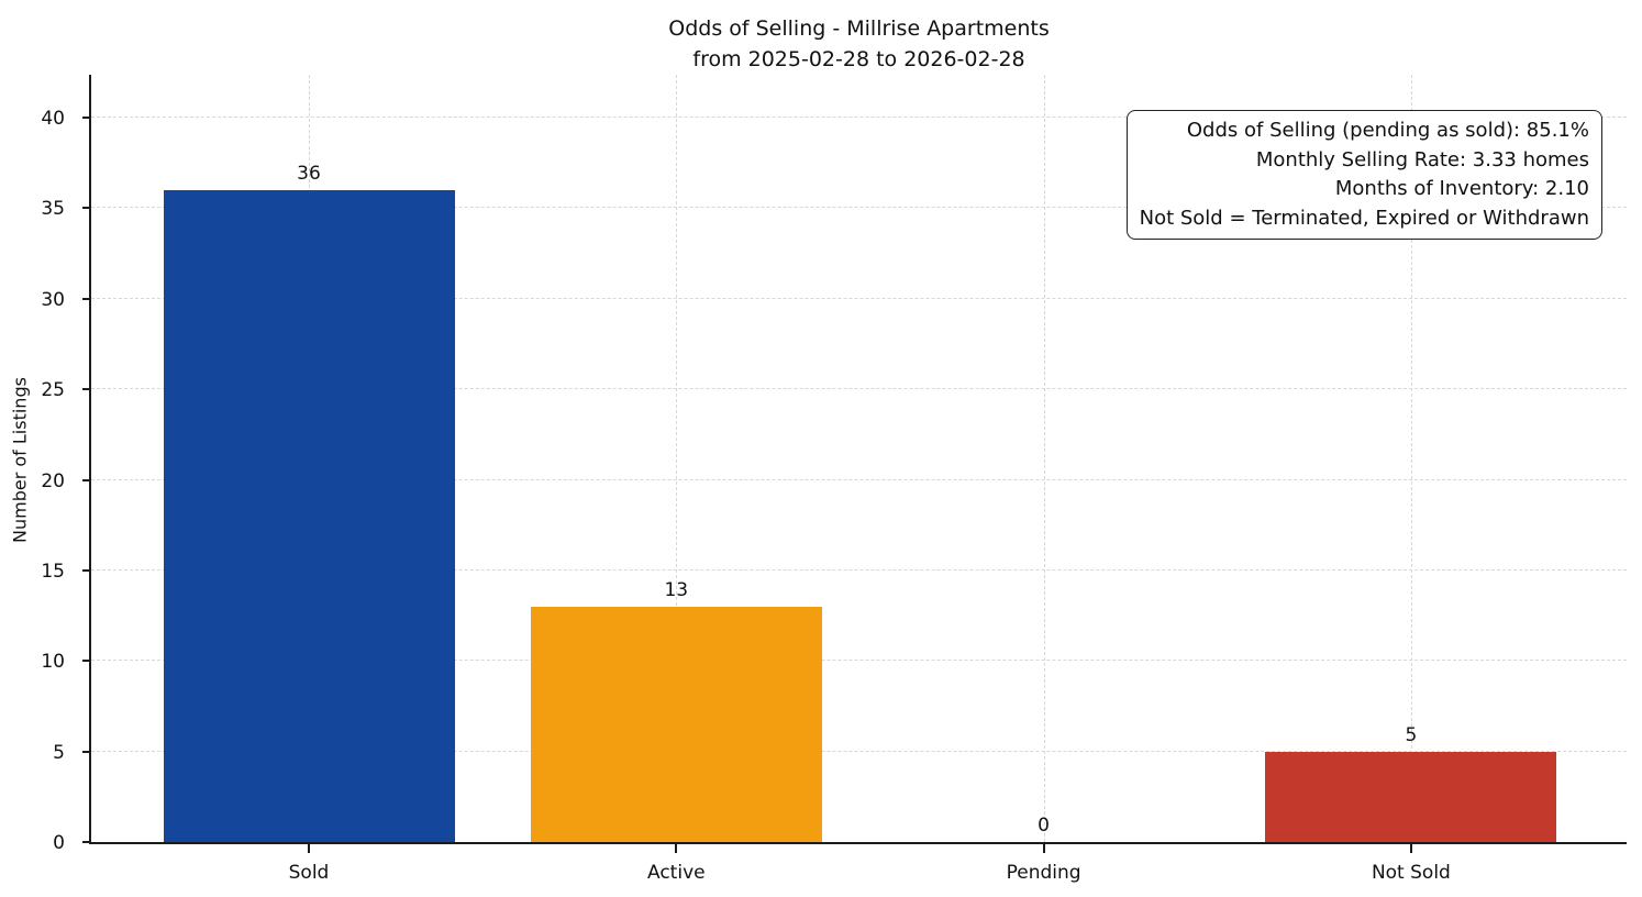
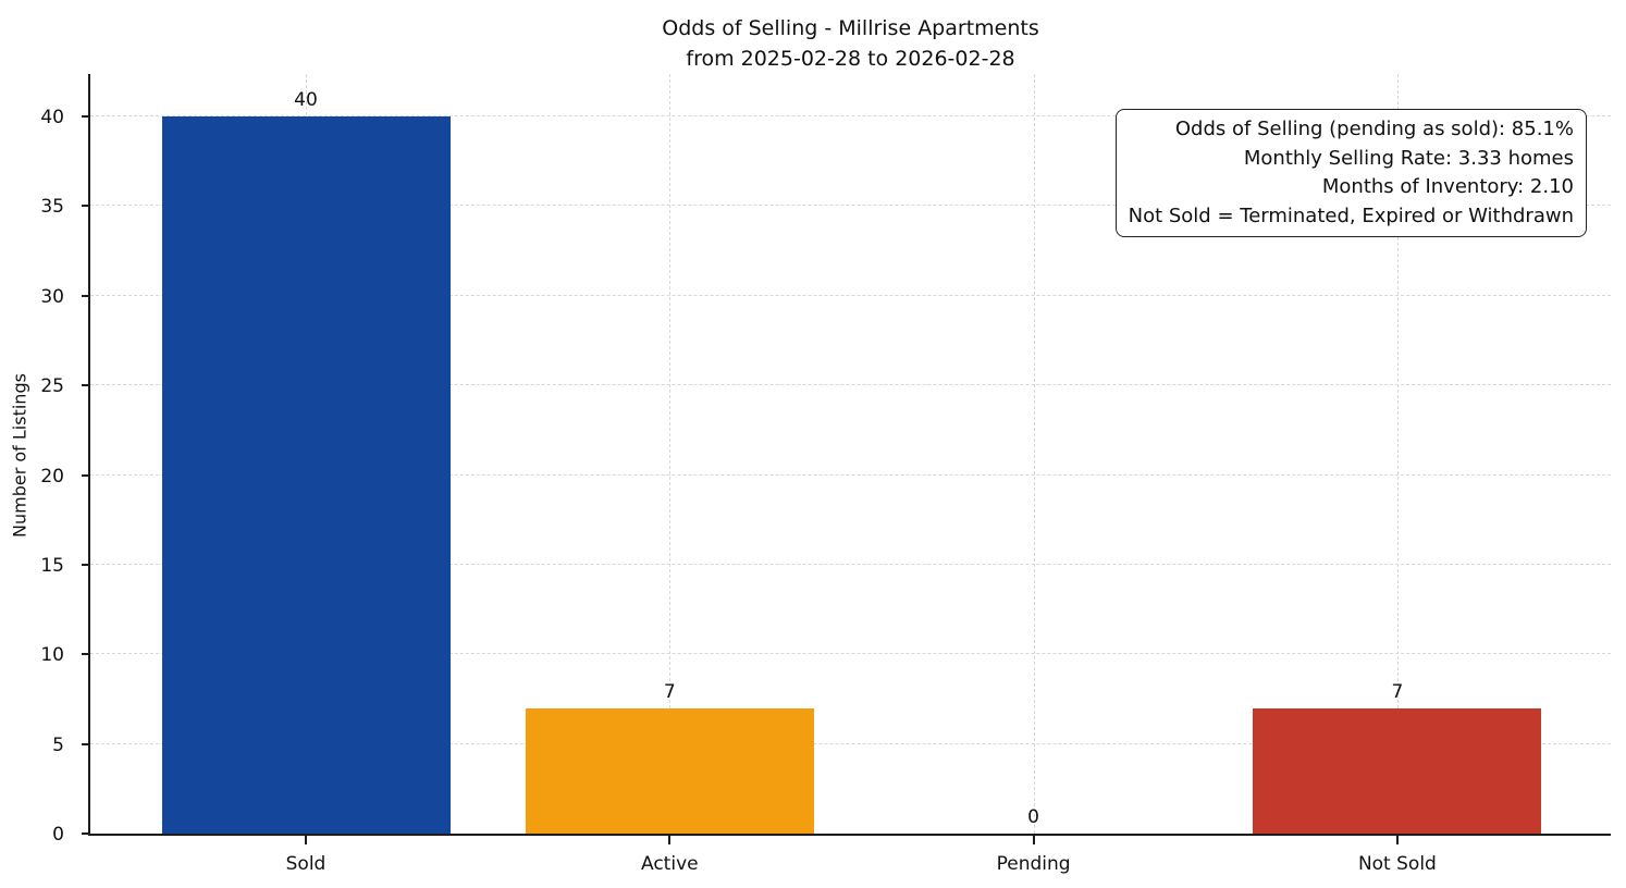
Sold: 36 -> 40
Active: 13 -> 7
Not Sold: 5 -> 7
